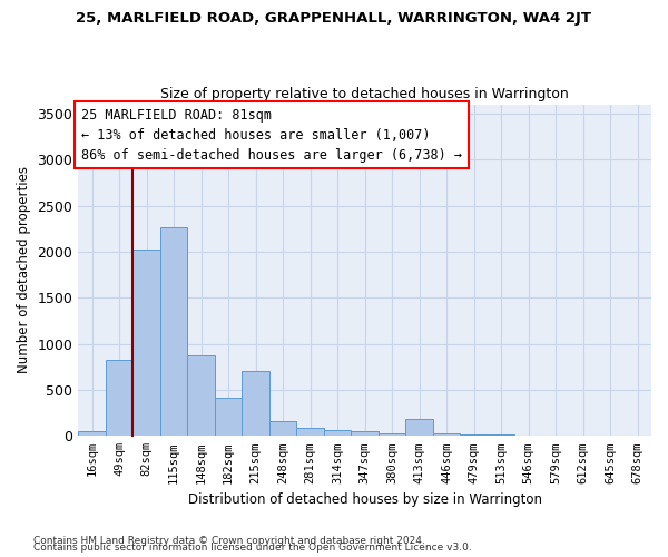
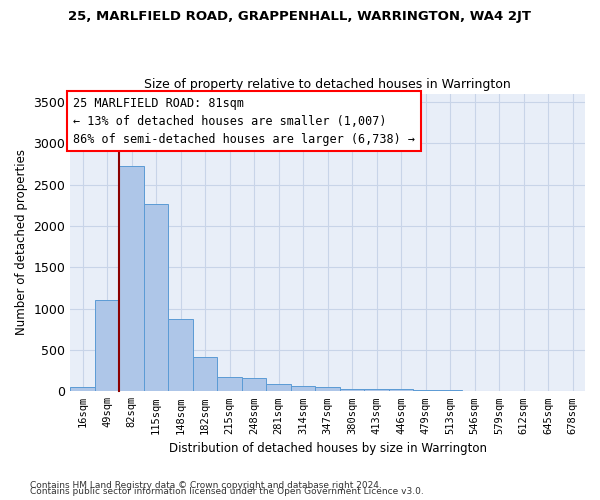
49sqm: 820 -> 1100
82sqm: 2020 -> 2730
215sqm: 700 -> 170
413sqm: 180 -> 30
